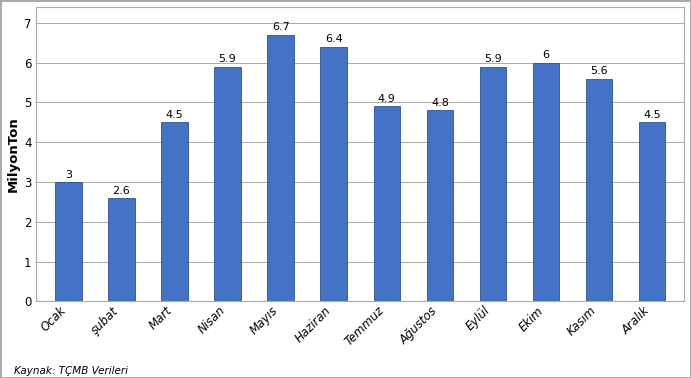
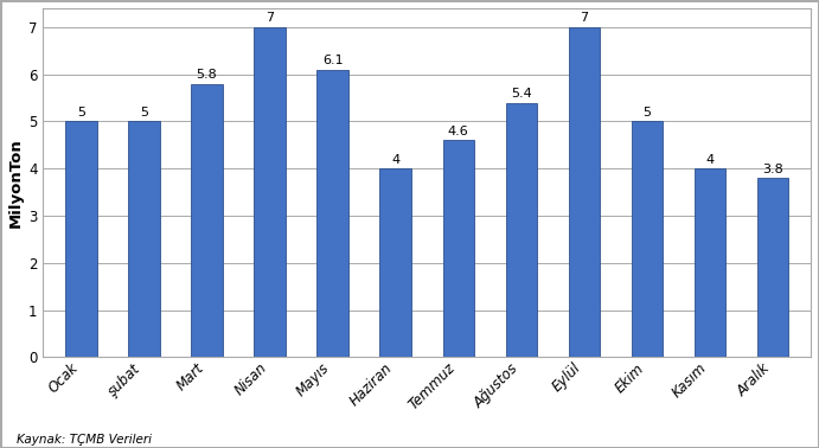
Ocak: 3 -> 5
şubat: 2.6 -> 5
Mart: 4.5 -> 5.8
Nisan: 5.9 -> 7
Mayıs: 6.7 -> 6.1
Haziran: 6.4 -> 4
Temmuz: 4.9 -> 4.6
Ağustos: 4.8 -> 5.4
Eylül: 5.9 -> 7
Ekim: 6 -> 5
Kasım: 5.6 -> 4
Aralık: 4.5 -> 3.8
